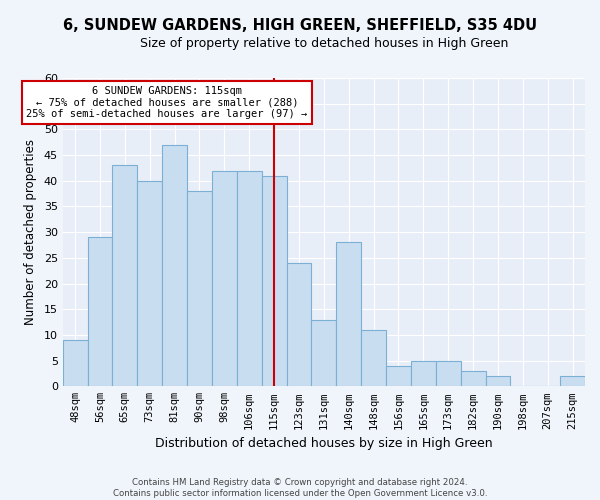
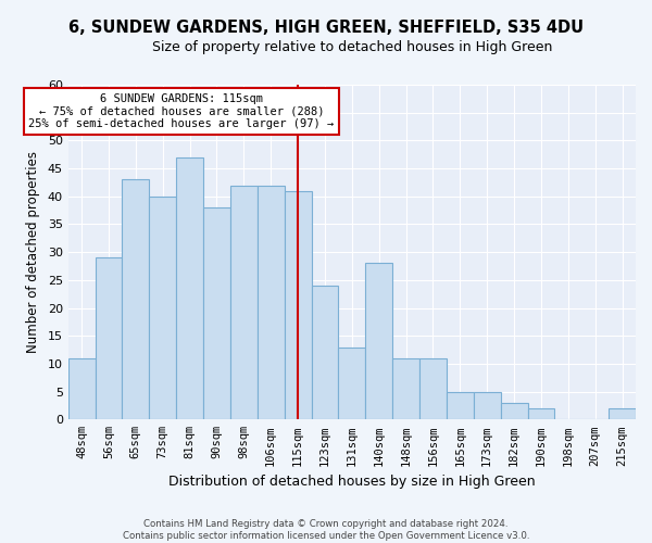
48sqm: 9 -> 11
156sqm: 4 -> 11
